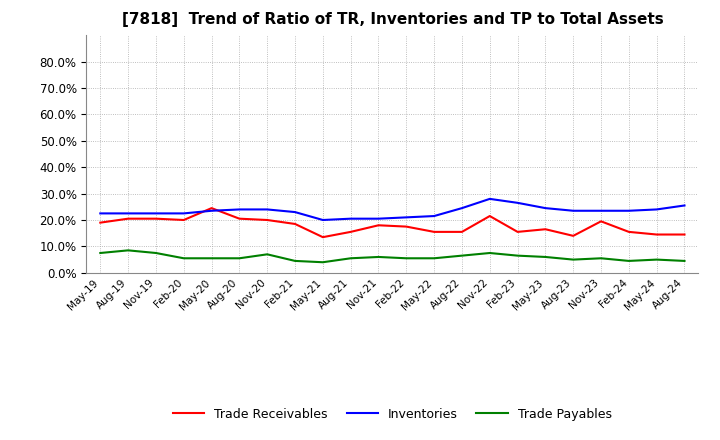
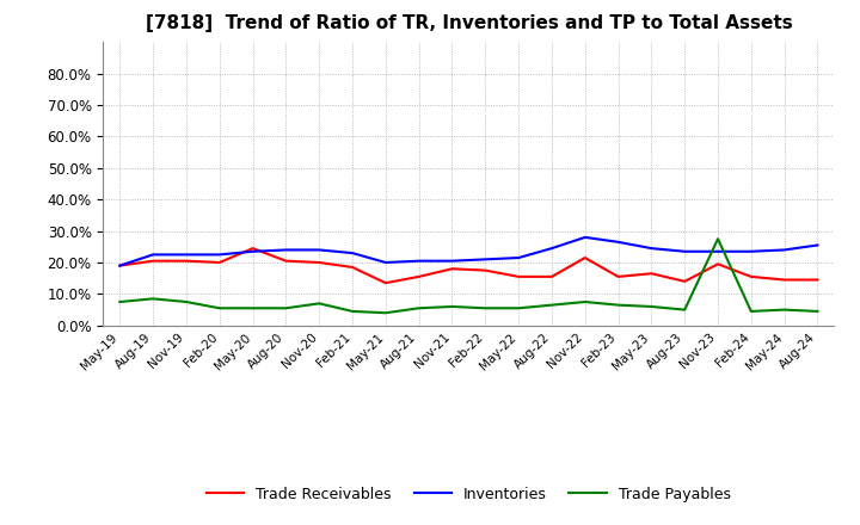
Inventories/May-19: 22.5% -> 19.0%
Trade Payables/Nov-23: 5.5% -> 27.5%
